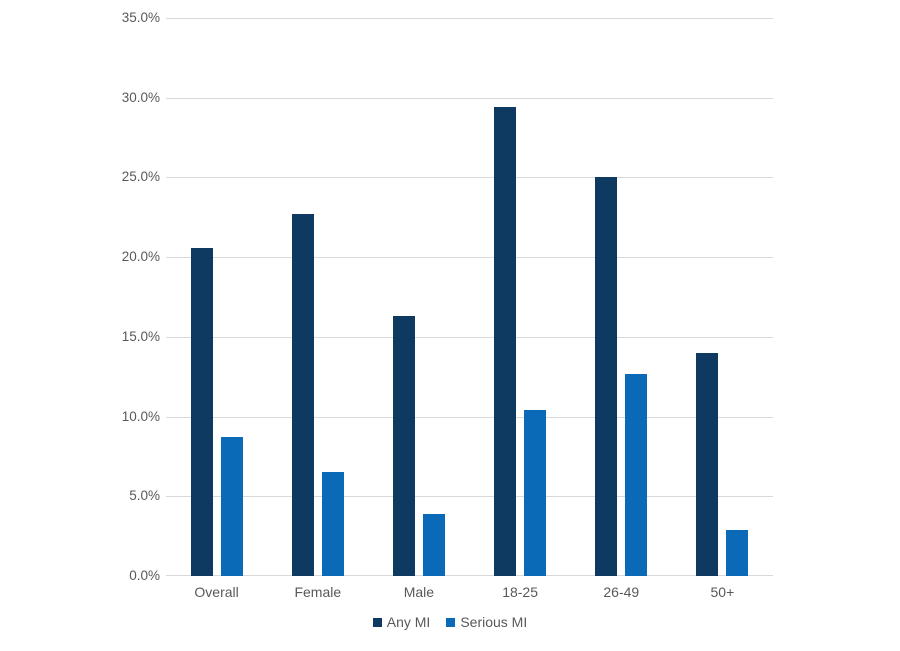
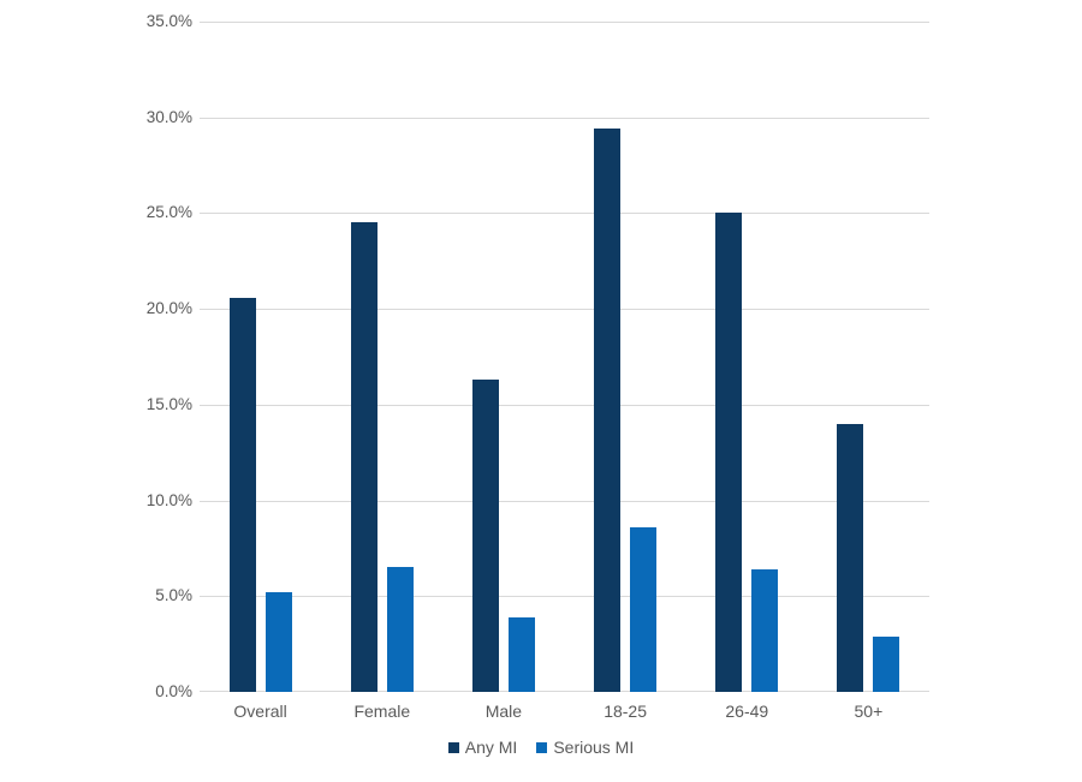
Serious MI/Overall: 8.7% -> 5.2%
Any MI/Female: 22.7% -> 24.5%
Serious MI/18-25: 10.4% -> 8.6%
Serious MI/26-49: 12.7% -> 6.4%
